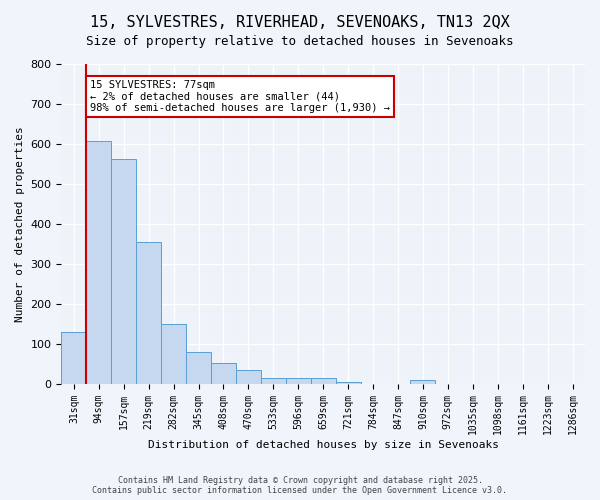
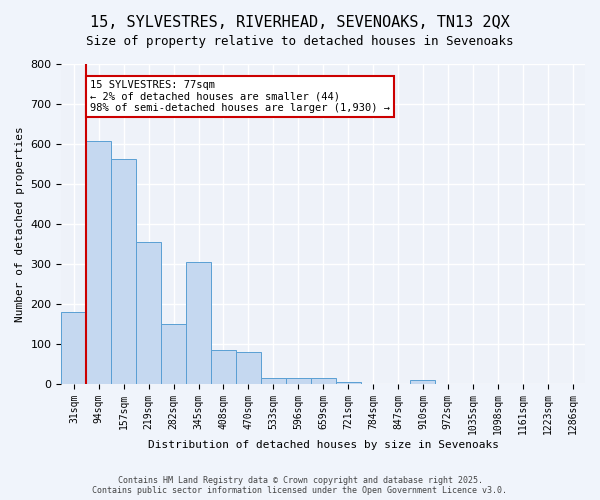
31sqm: 128 -> 180
345sqm: 78 -> 305
408sqm: 52 -> 85
470sqm: 33 -> 80
